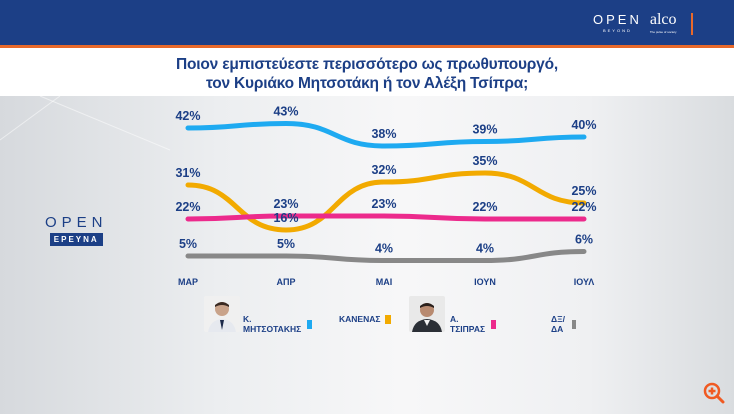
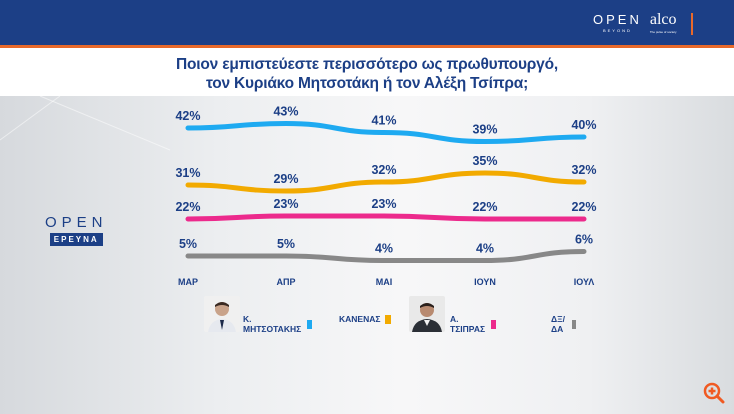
ΚΑΝΕΝΑΣ/ΑΠΡ: 16% -> 29%
Κ. ΜΗΤΣΟΤΑΚΗΣ/ΜΑΙ: 38% -> 41%
ΚΑΝΕΝΑΣ/ΙΟΥΛ: 25% -> 32%
